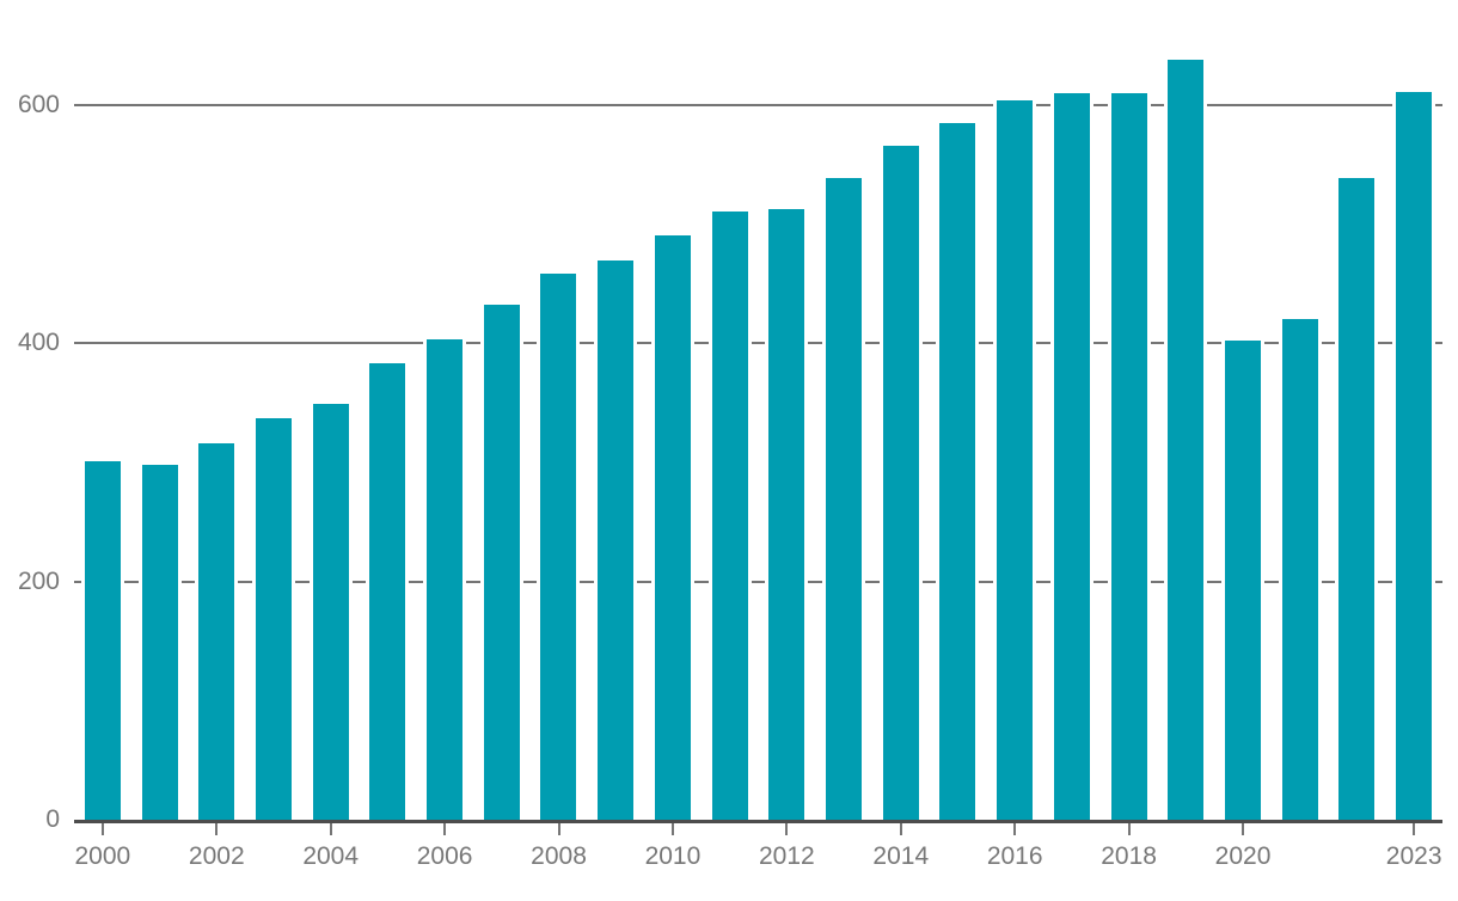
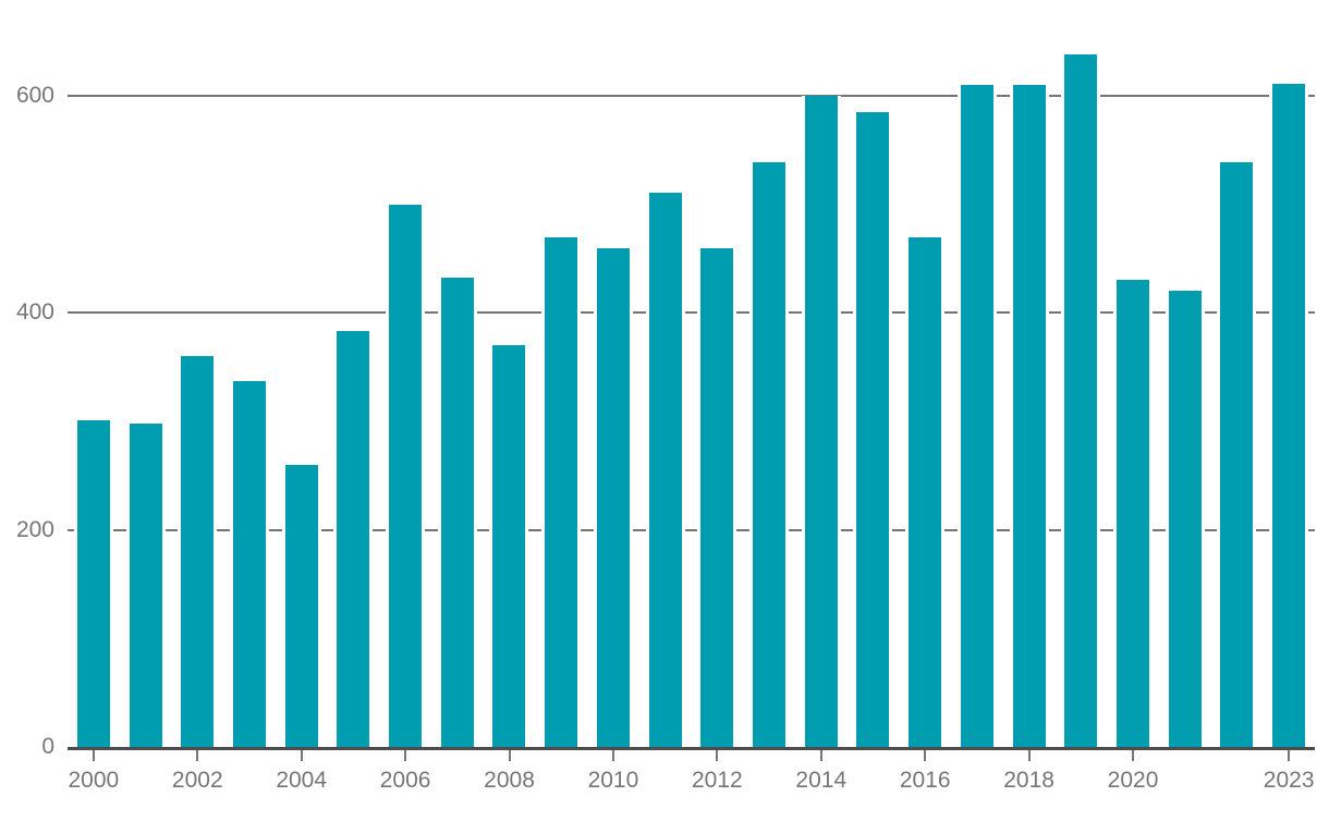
2002: 320 -> 360
2004: 350 -> 260
2006: 400 -> 500
2008: 460 -> 370
2010: 490 -> 460
2012: 510 -> 460
2014: 570 -> 600
2016: 600 -> 470
2020: 400 -> 430
